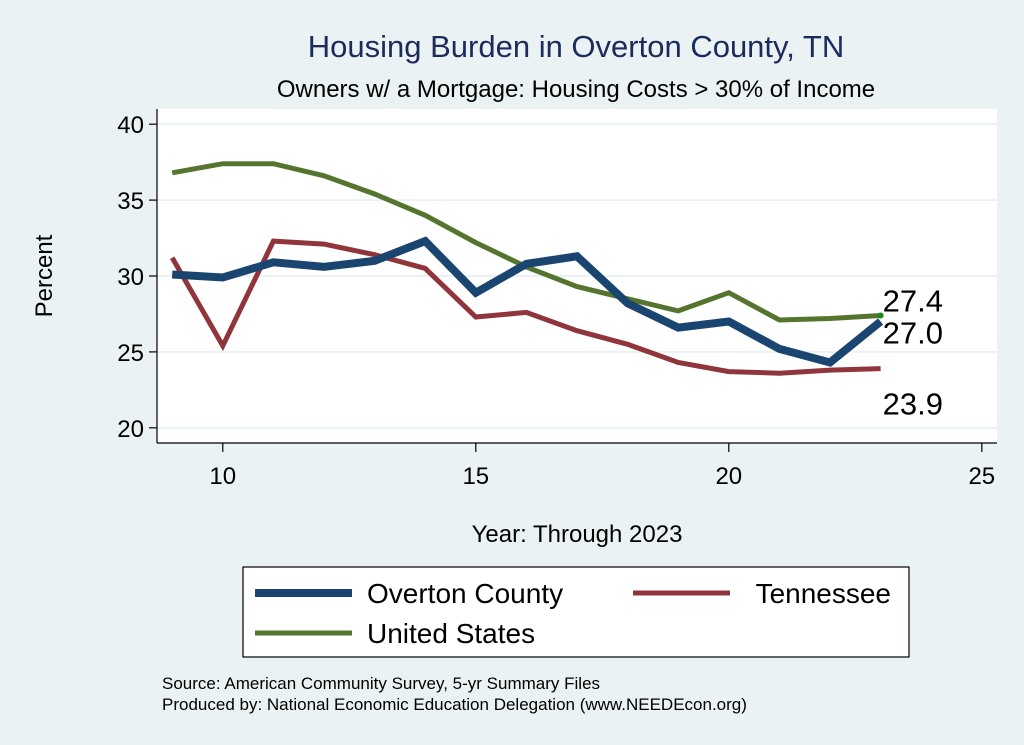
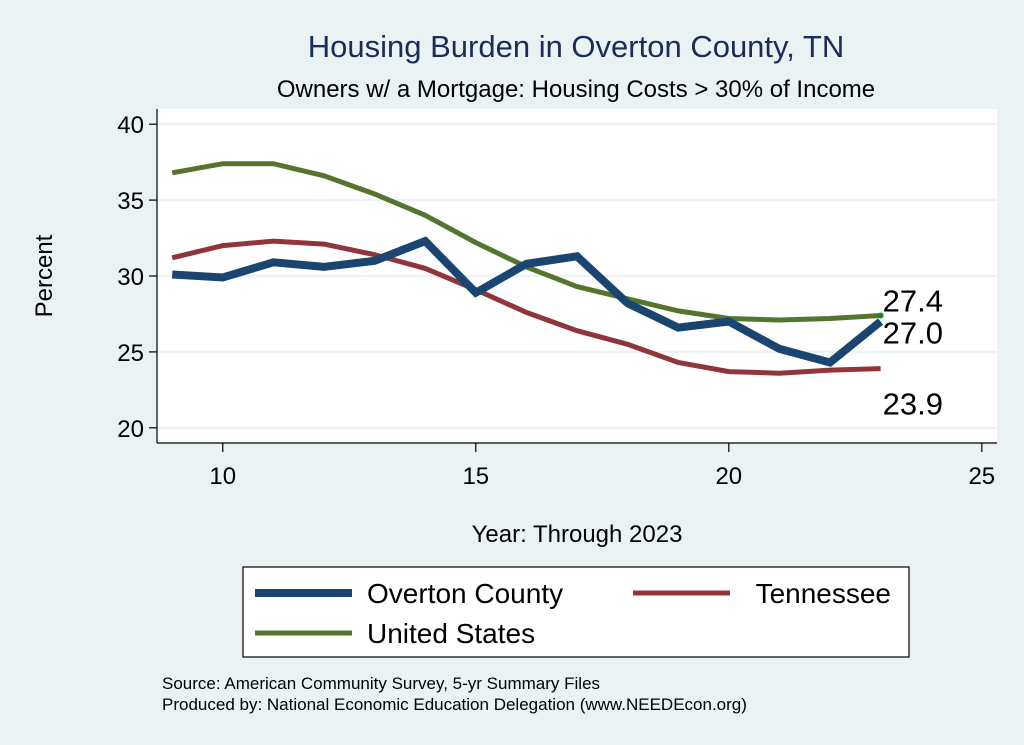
Tennessee/10: 25.4 -> 32.0
Tennessee/15: 27.3 -> 29.1
United States/20: 28.9 -> 27.2
